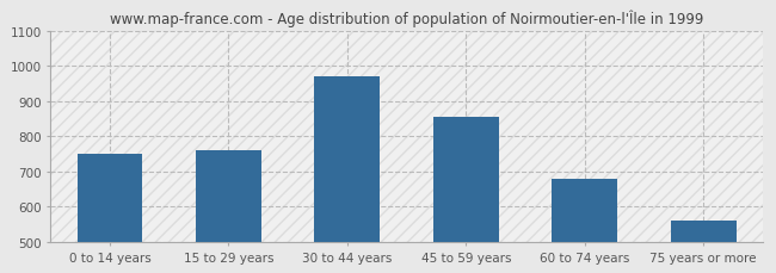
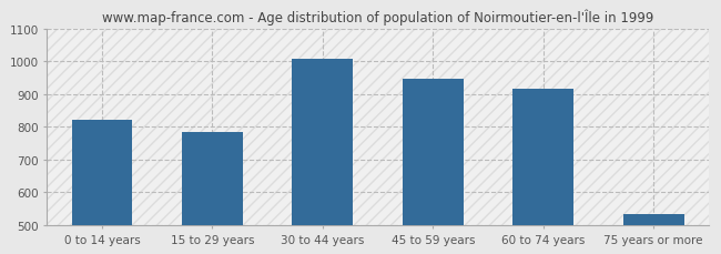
0 to 14 years: 750 -> 820
15 to 29 years: 760 -> 783
30 to 44 years: 970 -> 1008
45 to 59 years: 855 -> 947
60 to 74 years: 680 -> 916
75 years or more: 560 -> 533
